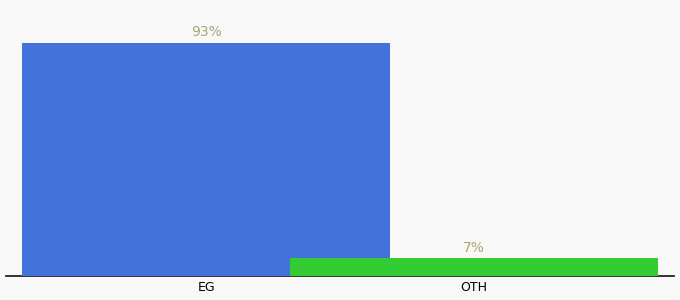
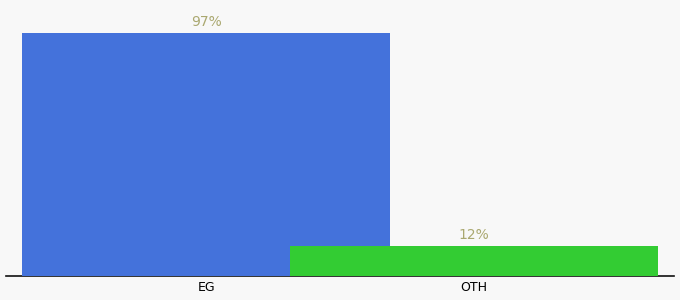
EG: 93% -> 97%
OTH: 7% -> 12%
